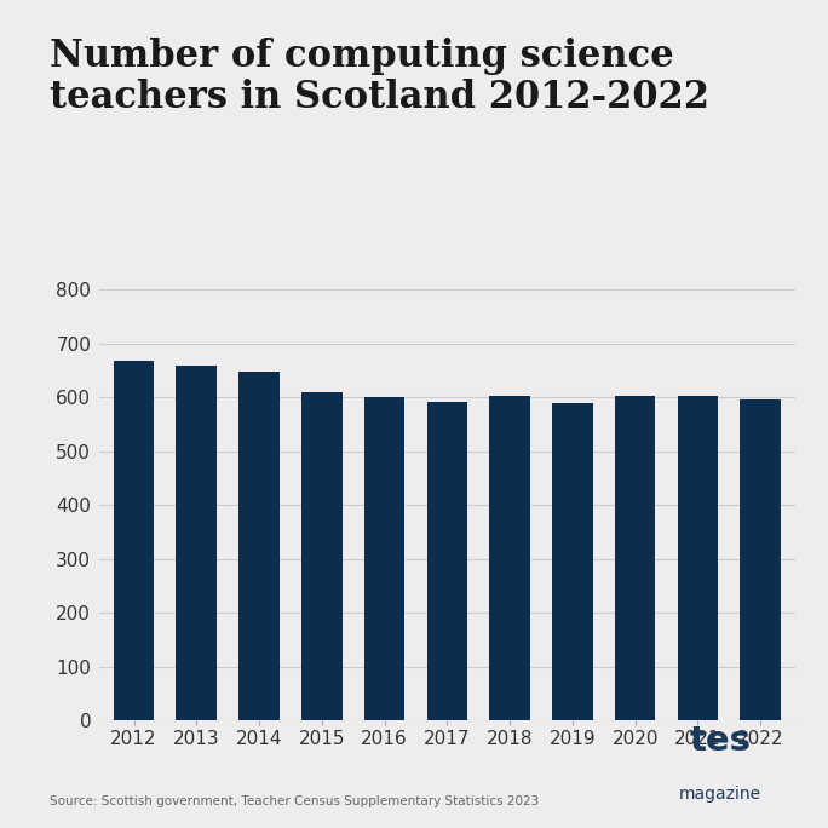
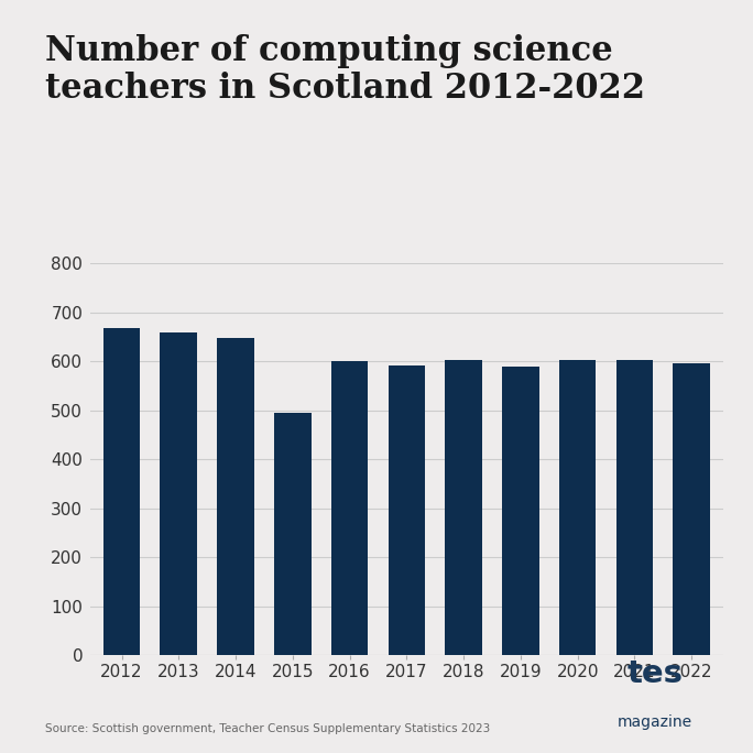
2015: 609 -> 495
